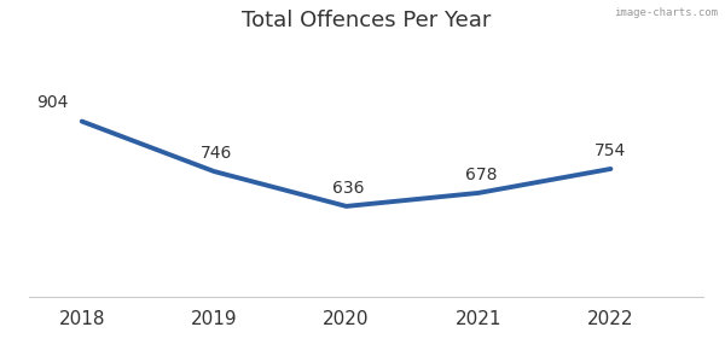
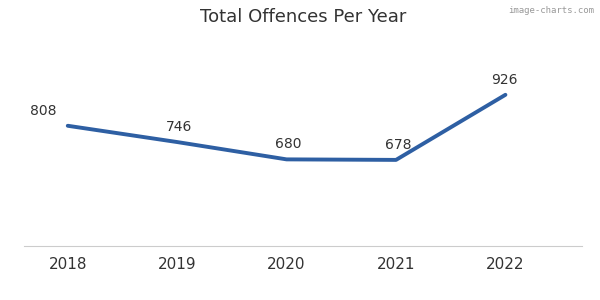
2018: 904 -> 808
2020: 636 -> 680
2022: 754 -> 926
